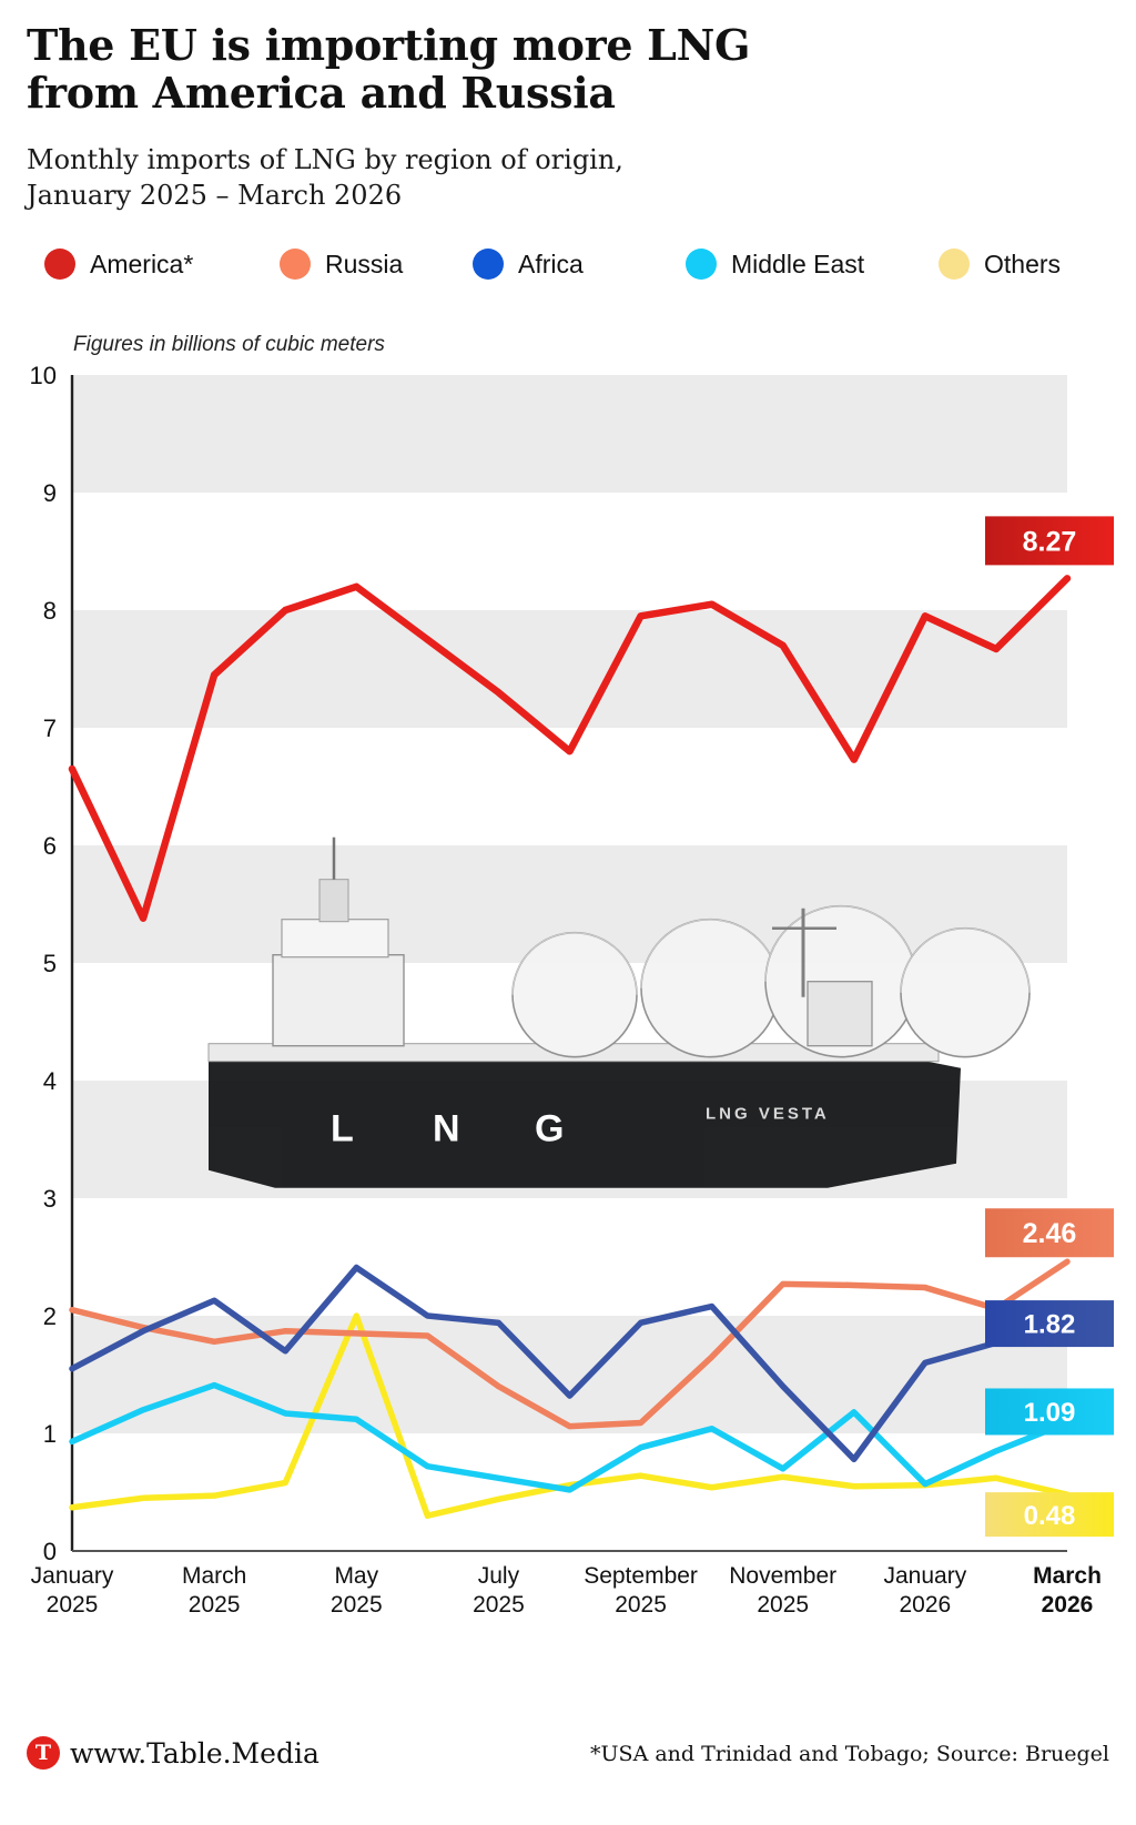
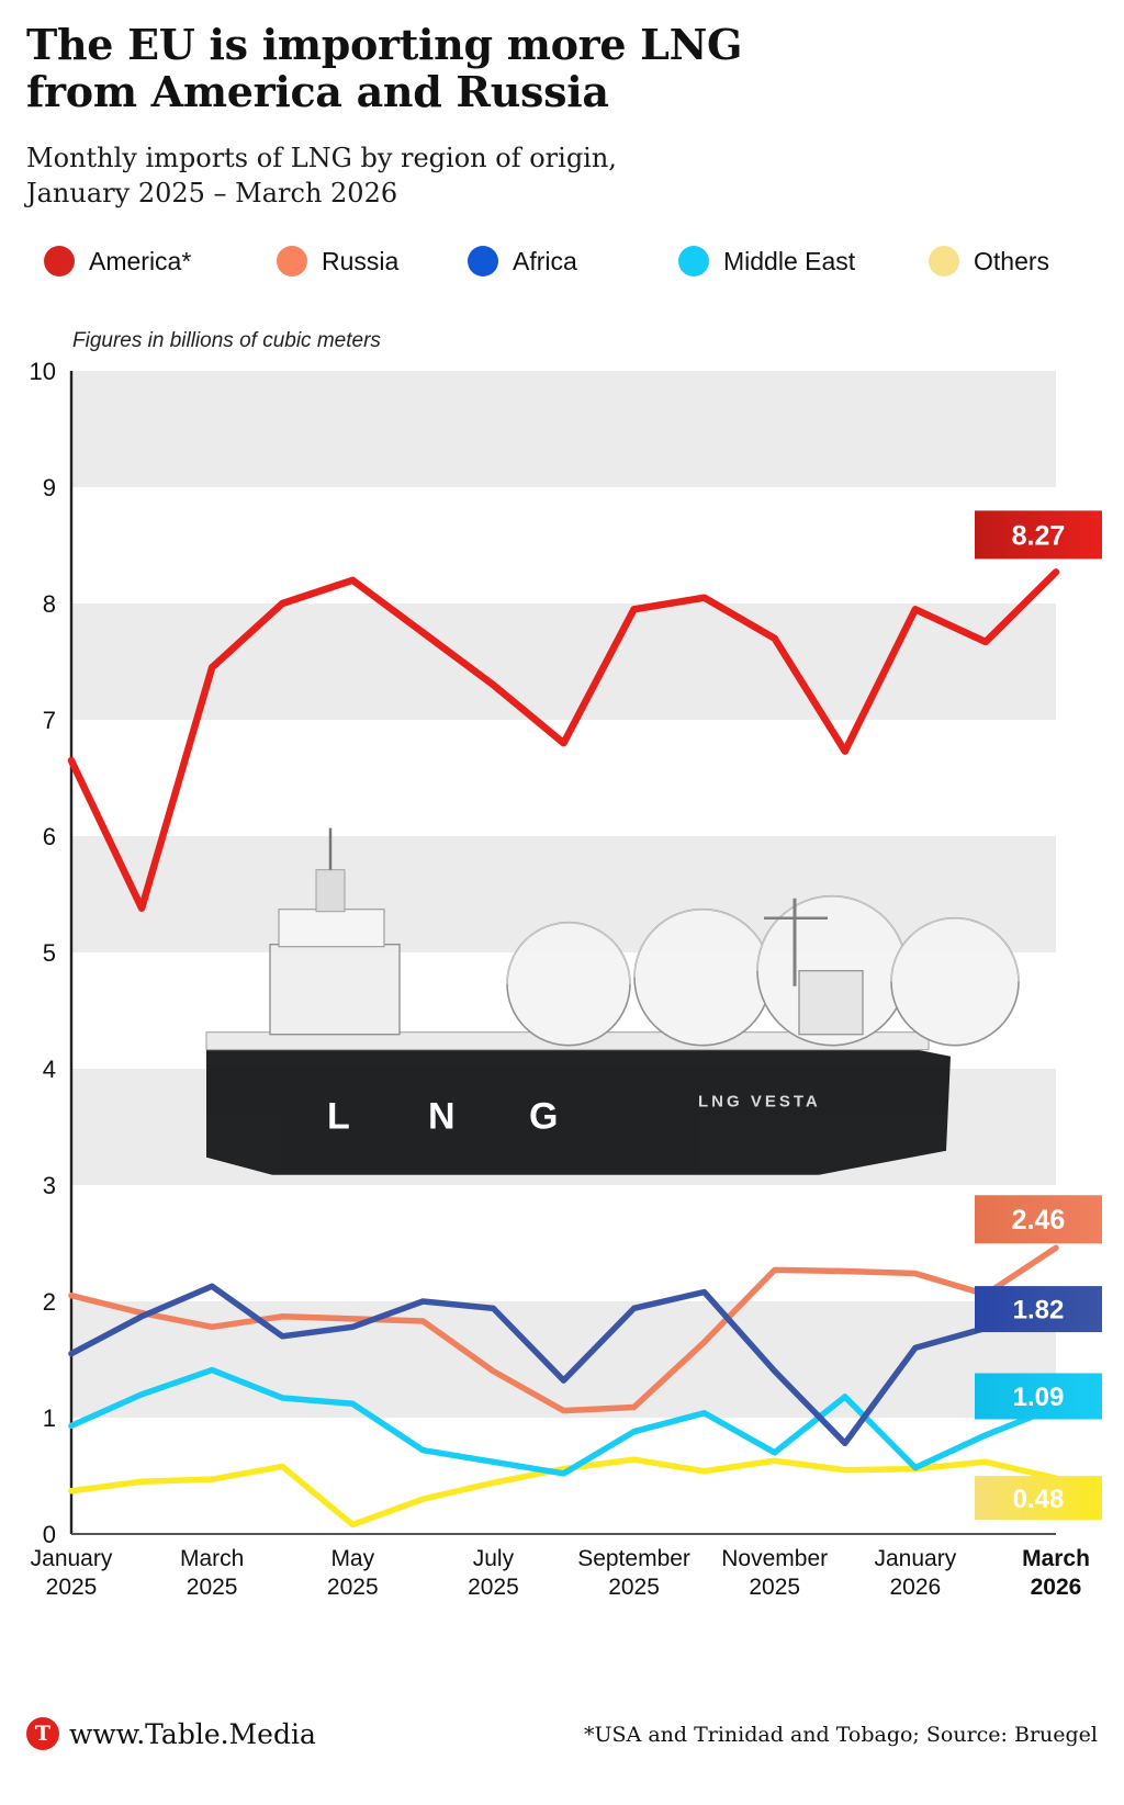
Africa/May 2025: 2.41 -> 1.78
Others/May 2025: 2.00 -> 0.08
